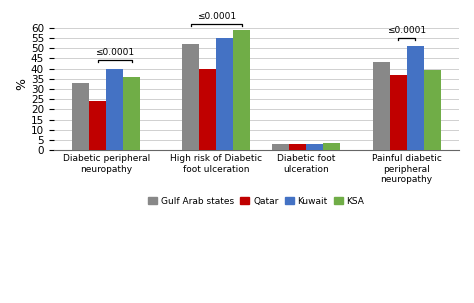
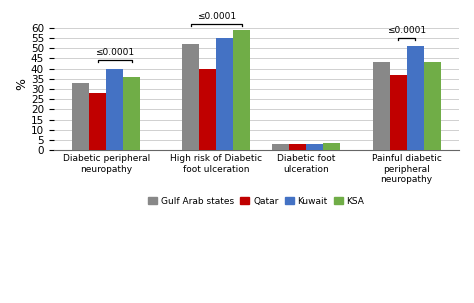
Qatar/Diabetic peripheral neuropathy: 24 -> 28
KSA/Painful diabetic peripheral neuropathy: 39.5 -> 43.0
